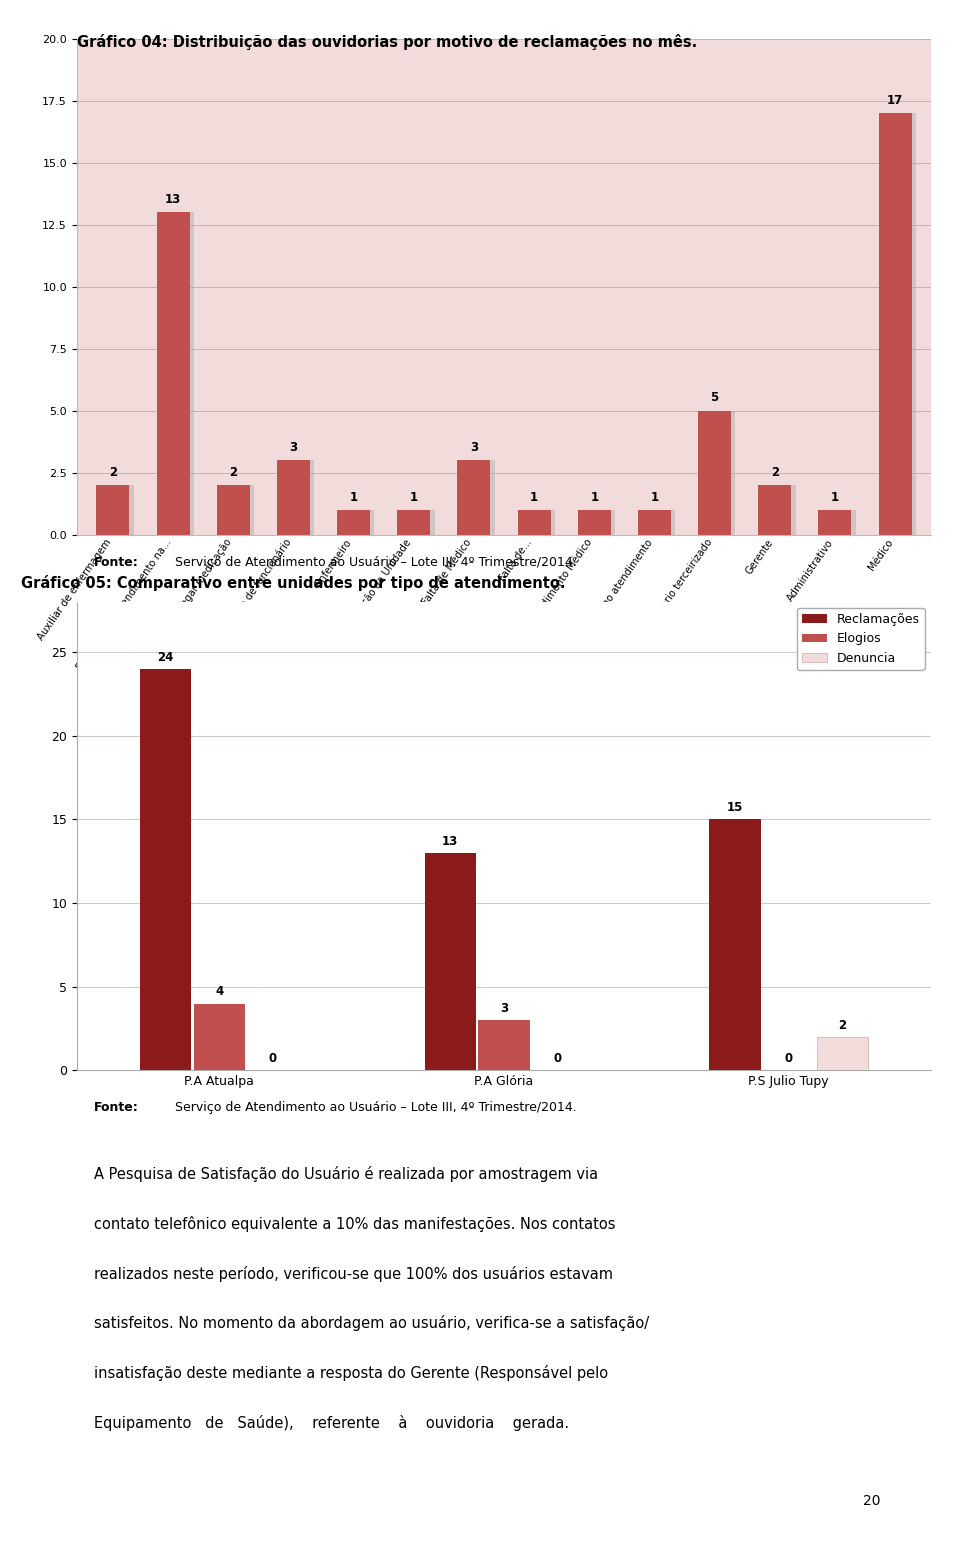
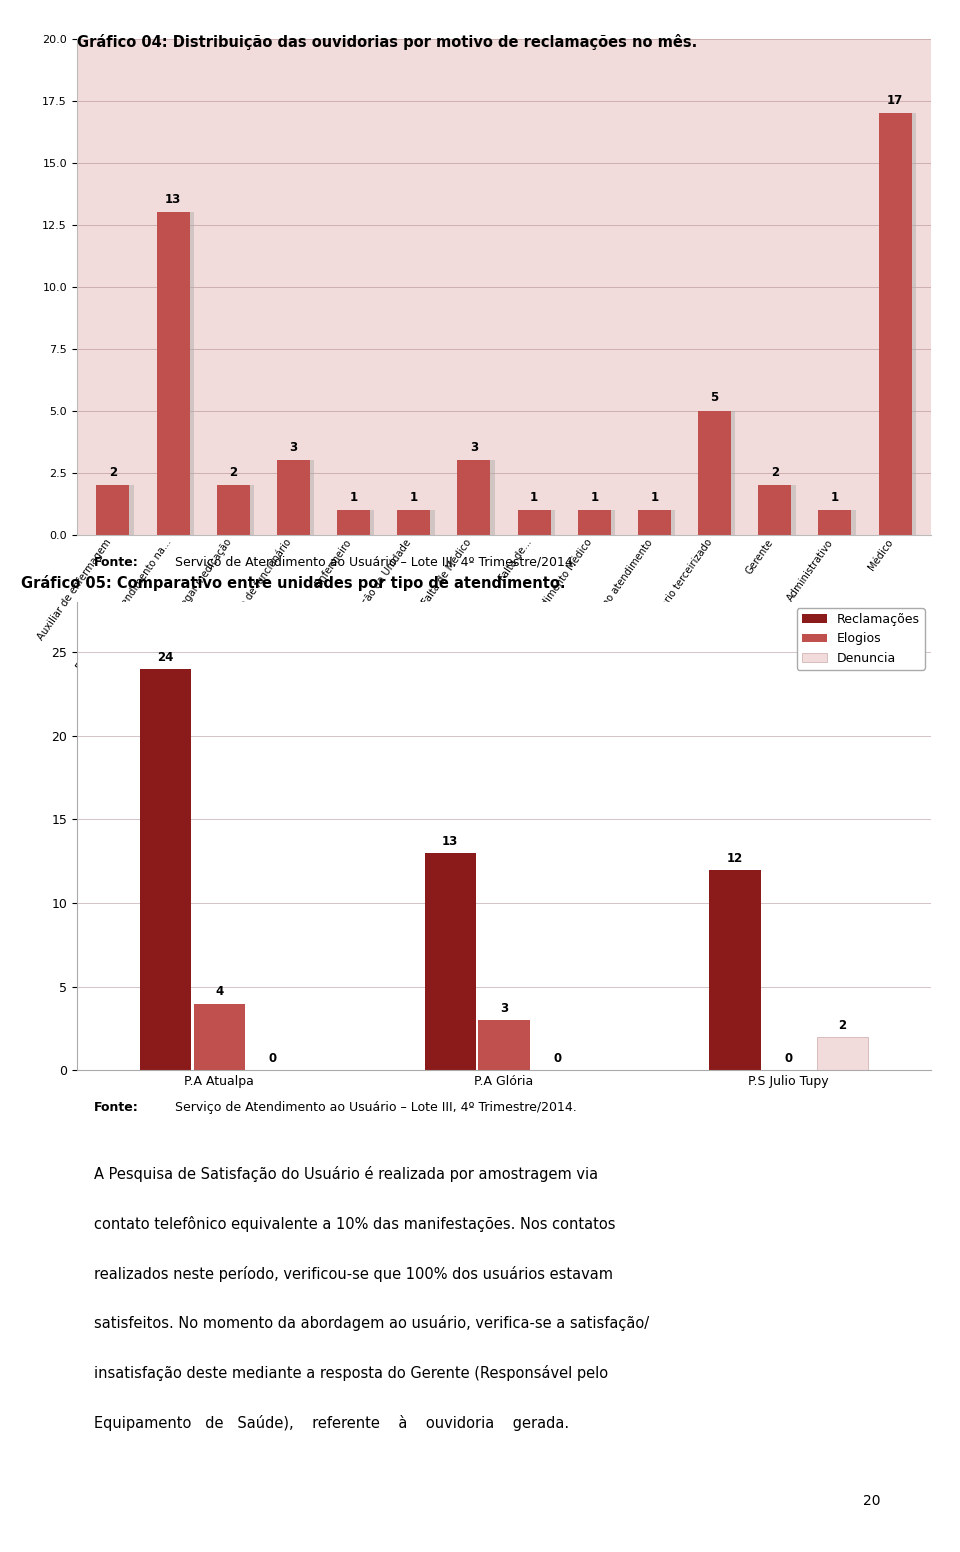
Reclamações/P.S Julio Tupy: 15 -> 12
